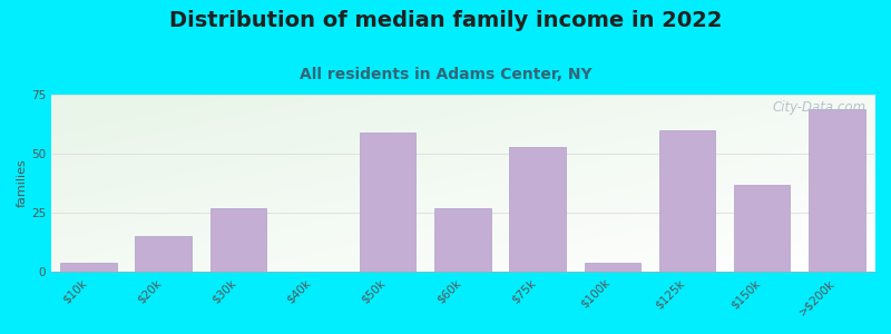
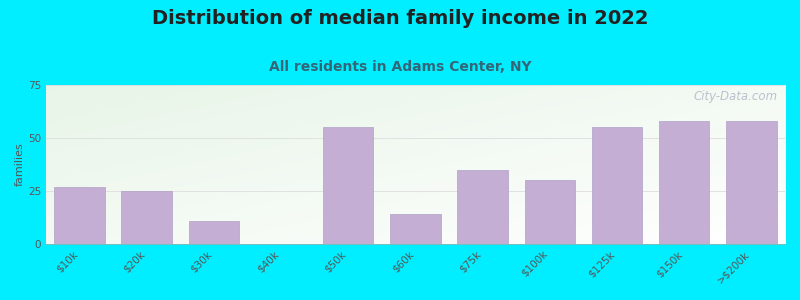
$10k: 4 -> 27
$20k: 15 -> 25
$30k: 27 -> 11
$50k: 59 -> 55
$60k: 27 -> 14
$75k: 53 -> 35
$100k: 4 -> 30
$125k: 60 -> 55
$150k: 37 -> 58
>$200k: 69 -> 58
